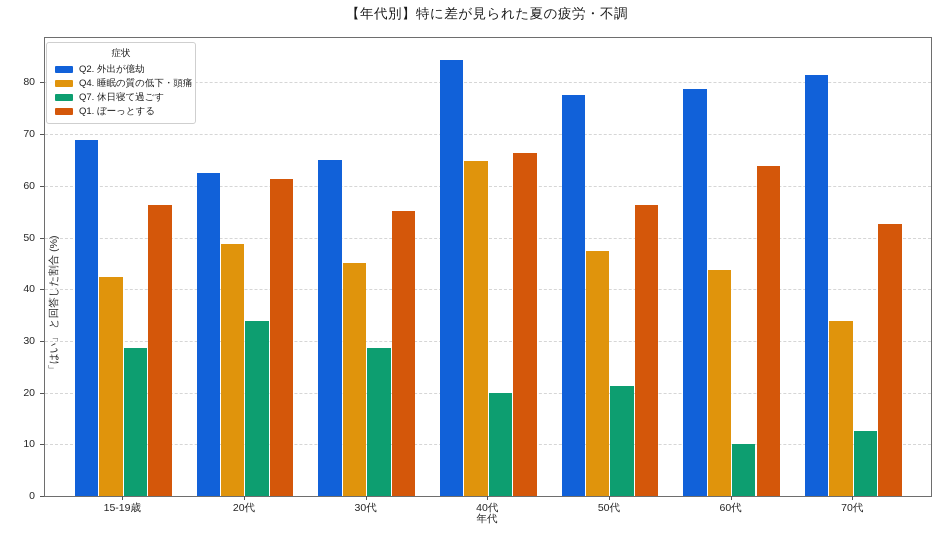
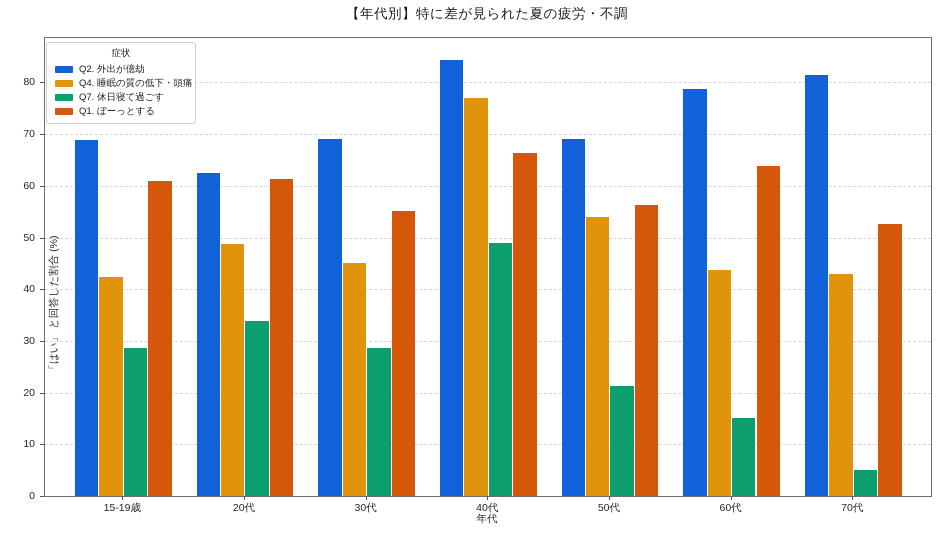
Q1. ぼーっとする/15-19歳: 56 -> 61
Q2. 外出が億劫/30代: 65 -> 69
Q4. 睡眠の質の低下・頭痛/40代: 65 -> 77
Q7. 休日寝て過ごす/40代: 20 -> 49
Q2. 外出が億劫/50代: 78 -> 69
Q4. 睡眠の質の低下・頭痛/50代: 47 -> 54
Q7. 休日寝て過ごす/60代: 10 -> 15
Q4. 睡眠の質の低下・頭痛/70代: 34 -> 43
Q7. 休日寝て過ごす/70代: 12 -> 5
